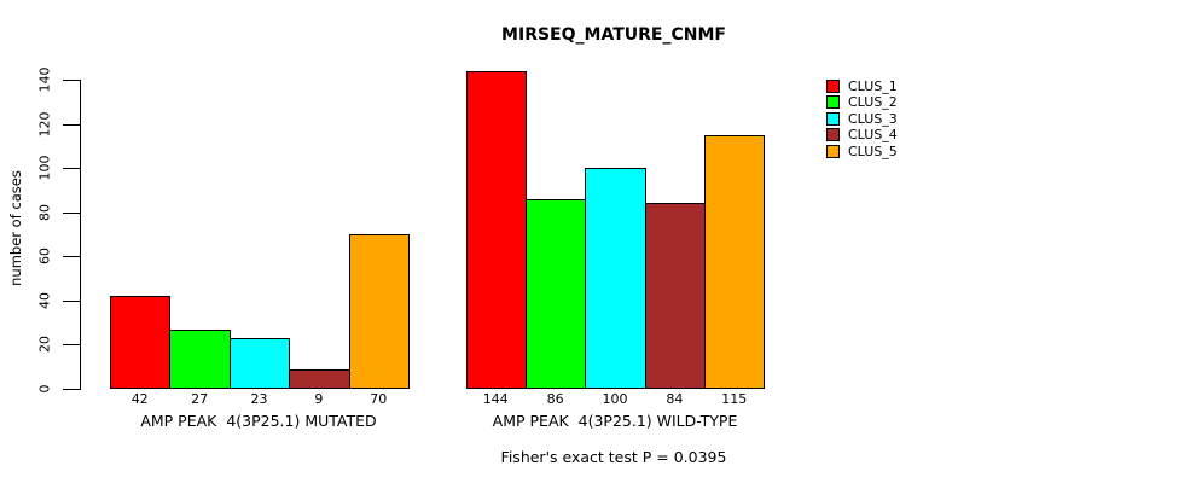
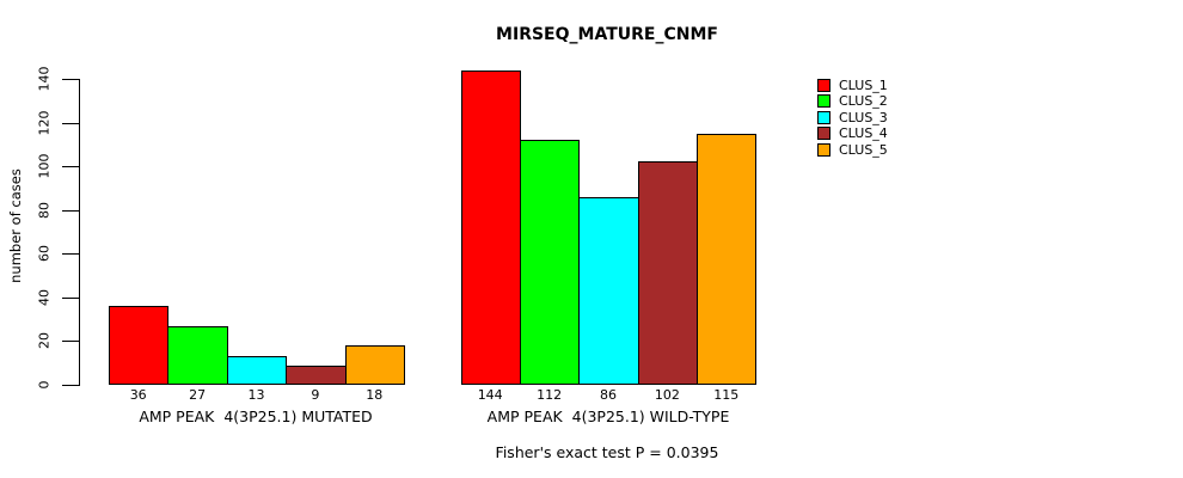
CLUS_1/AMP PEAK 4(3P25.1) MUTATED: 42 -> 36
CLUS_3/AMP PEAK 4(3P25.1) MUTATED: 23 -> 13
CLUS_5/AMP PEAK 4(3P25.1) MUTATED: 70 -> 18
CLUS_2/AMP PEAK 4(3P25.1) WILD-TYPE: 86 -> 112
CLUS_3/AMP PEAK 4(3P25.1) WILD-TYPE: 100 -> 86
CLUS_4/AMP PEAK 4(3P25.1) WILD-TYPE: 84 -> 102
